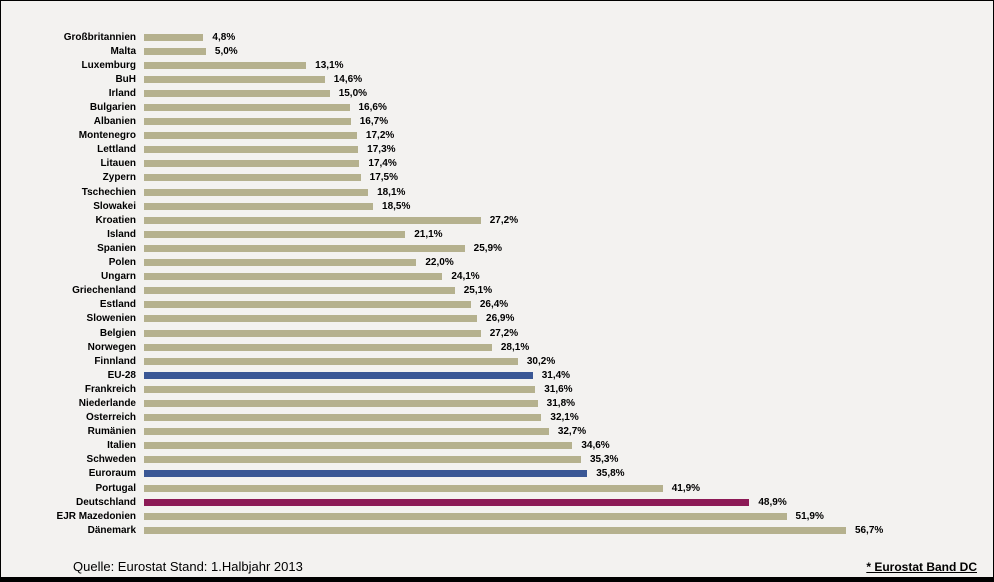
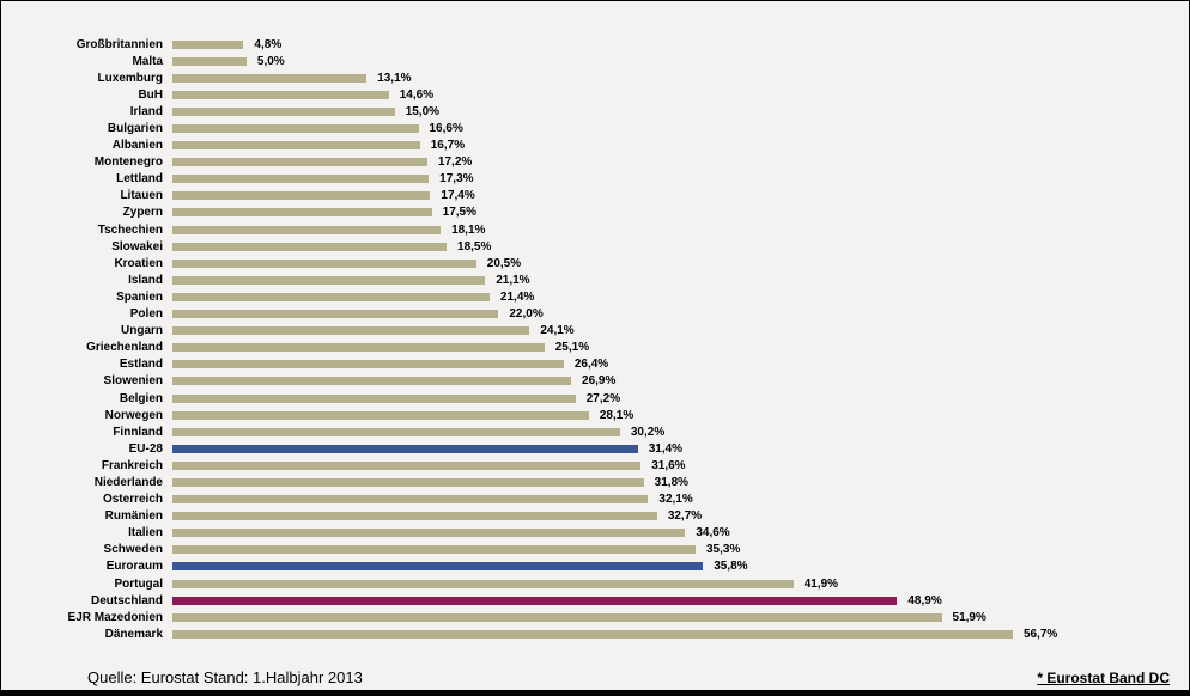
Kroatien: 27,2% -> 20,5%
Spanien: 25,9% -> 21,4%
